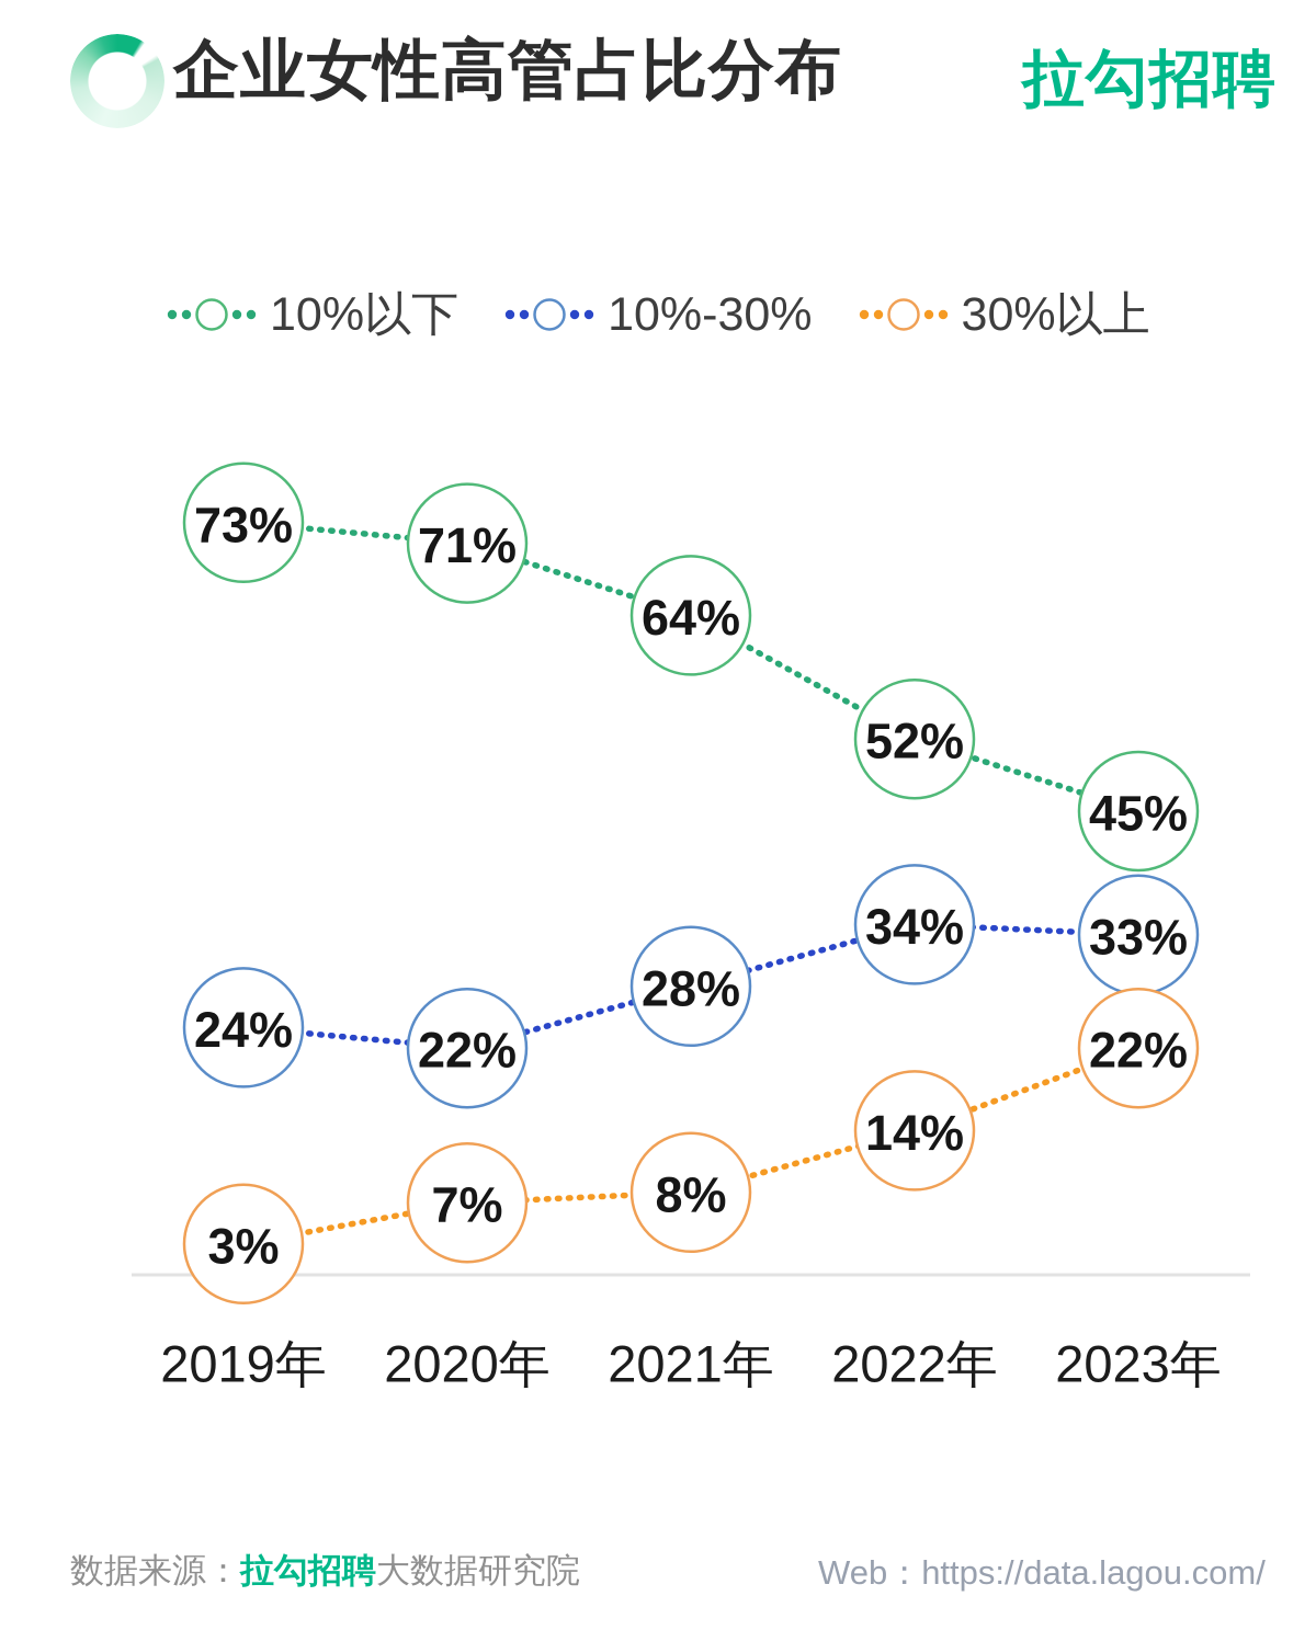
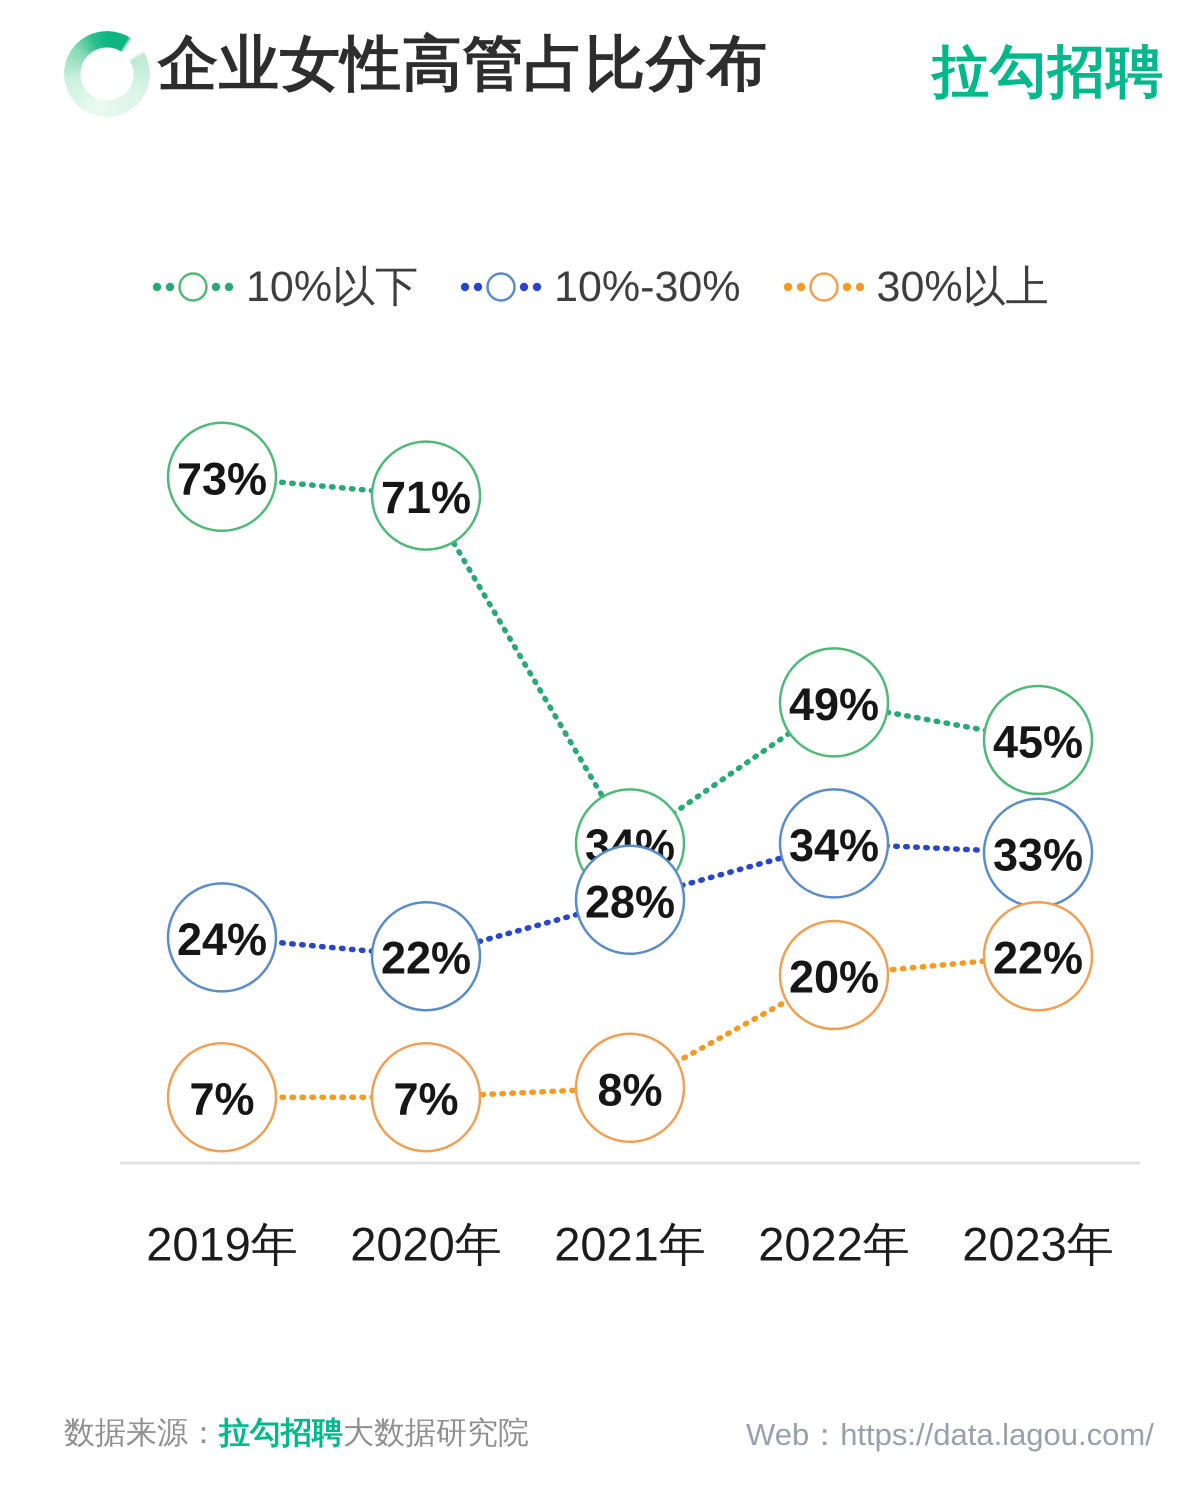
30%以上/2019年: 3% -> 7%
10%以下/2021年: 64% -> 34%
10%以下/2022年: 52% -> 49%
30%以上/2022年: 14% -> 20%
